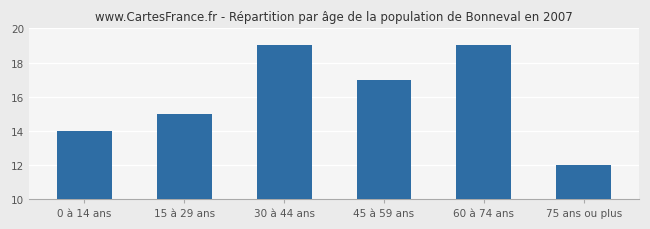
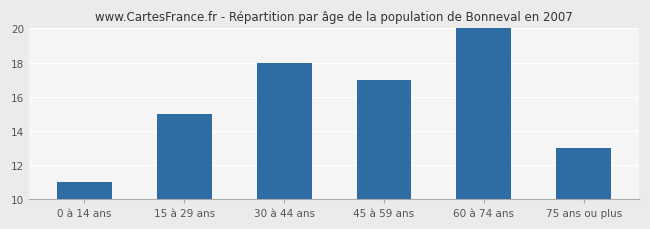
0 à 14 ans: 14 -> 11
30 à 44 ans: 19 -> 18
60 à 74 ans: 19 -> 20
75 ans ou plus: 12 -> 13
